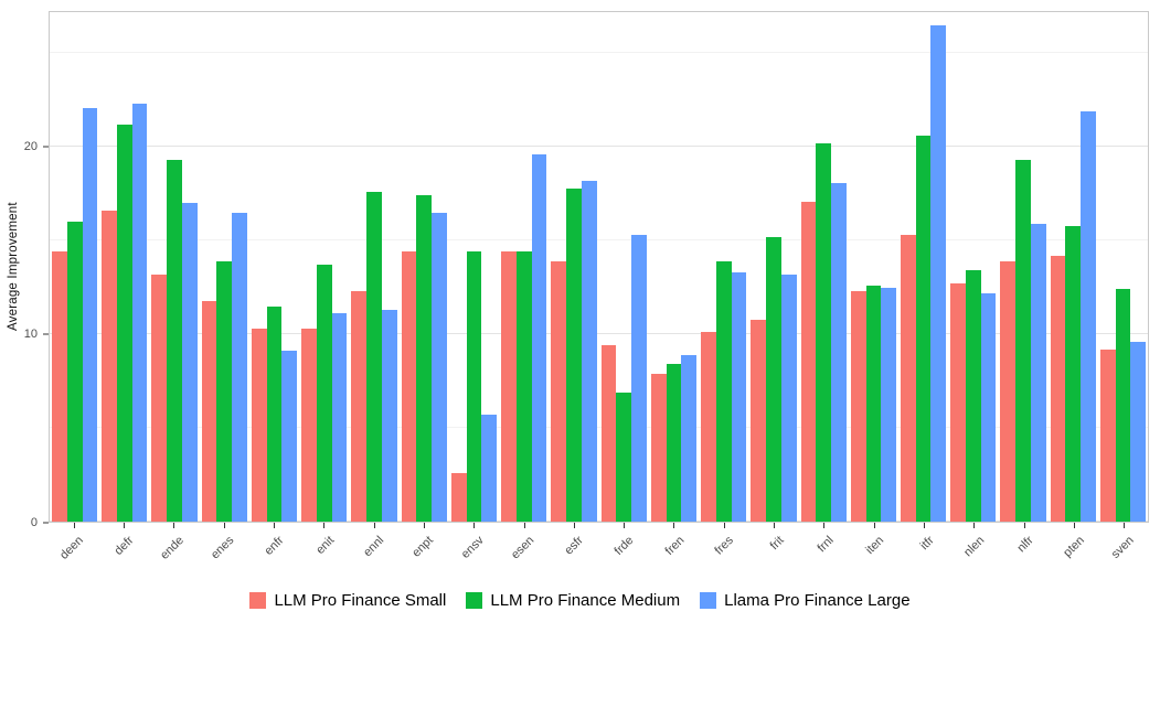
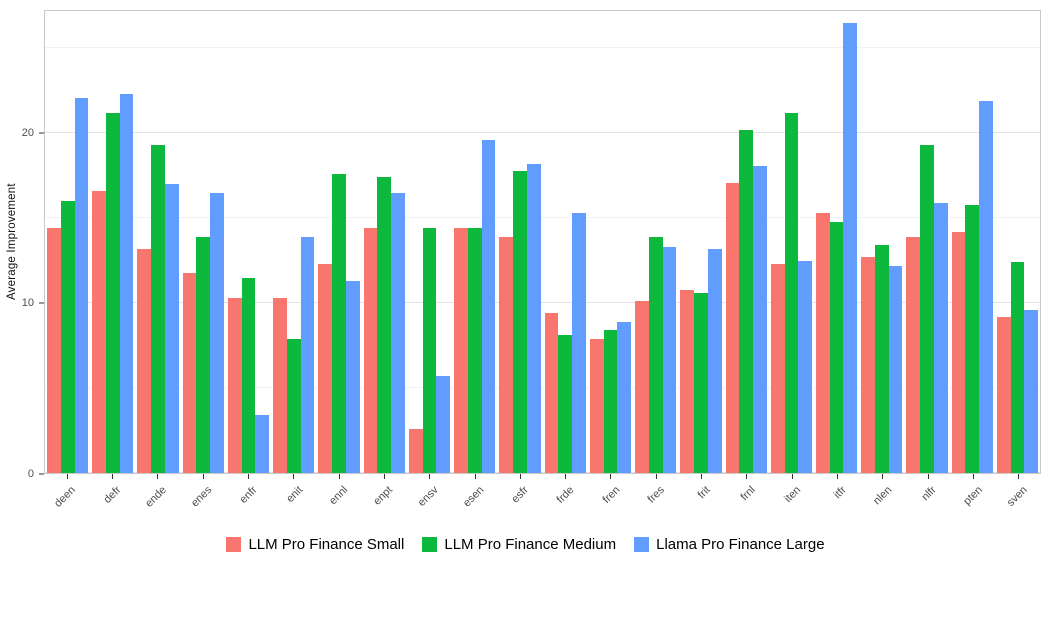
Llama Pro Finance Large/enfr: 9.1 -> 3.4
LLM Pro Finance Medium/enit: 13.7 -> 7.9
Llama Pro Finance Large/enit: 11.1 -> 13.9
LLM Pro Finance Medium/frde: 6.9 -> 8.1
LLM Pro Finance Medium/frit: 15.2 -> 10.6
LLM Pro Finance Medium/iten: 12.6 -> 21.2
LLM Pro Finance Medium/itfr: 20.6 -> 14.8
